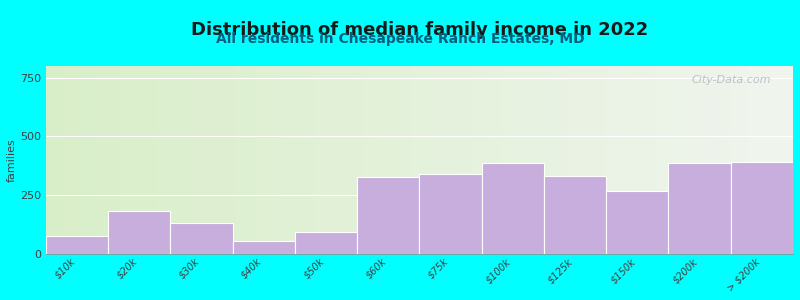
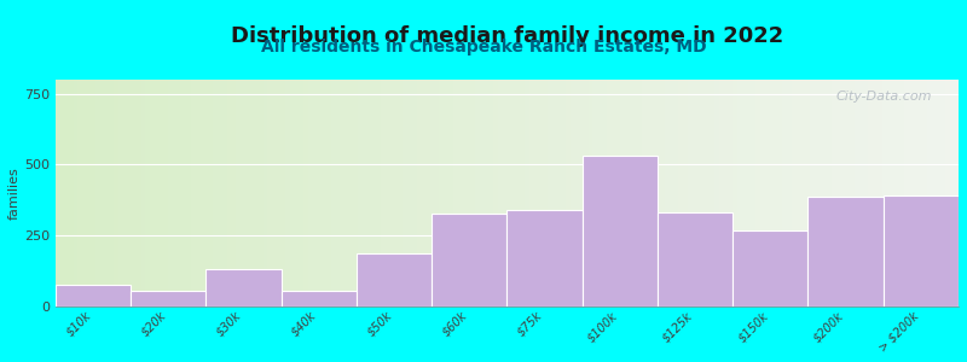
$20k: 180 -> 55
$50k: 90 -> 185
$100k: 385 -> 530
